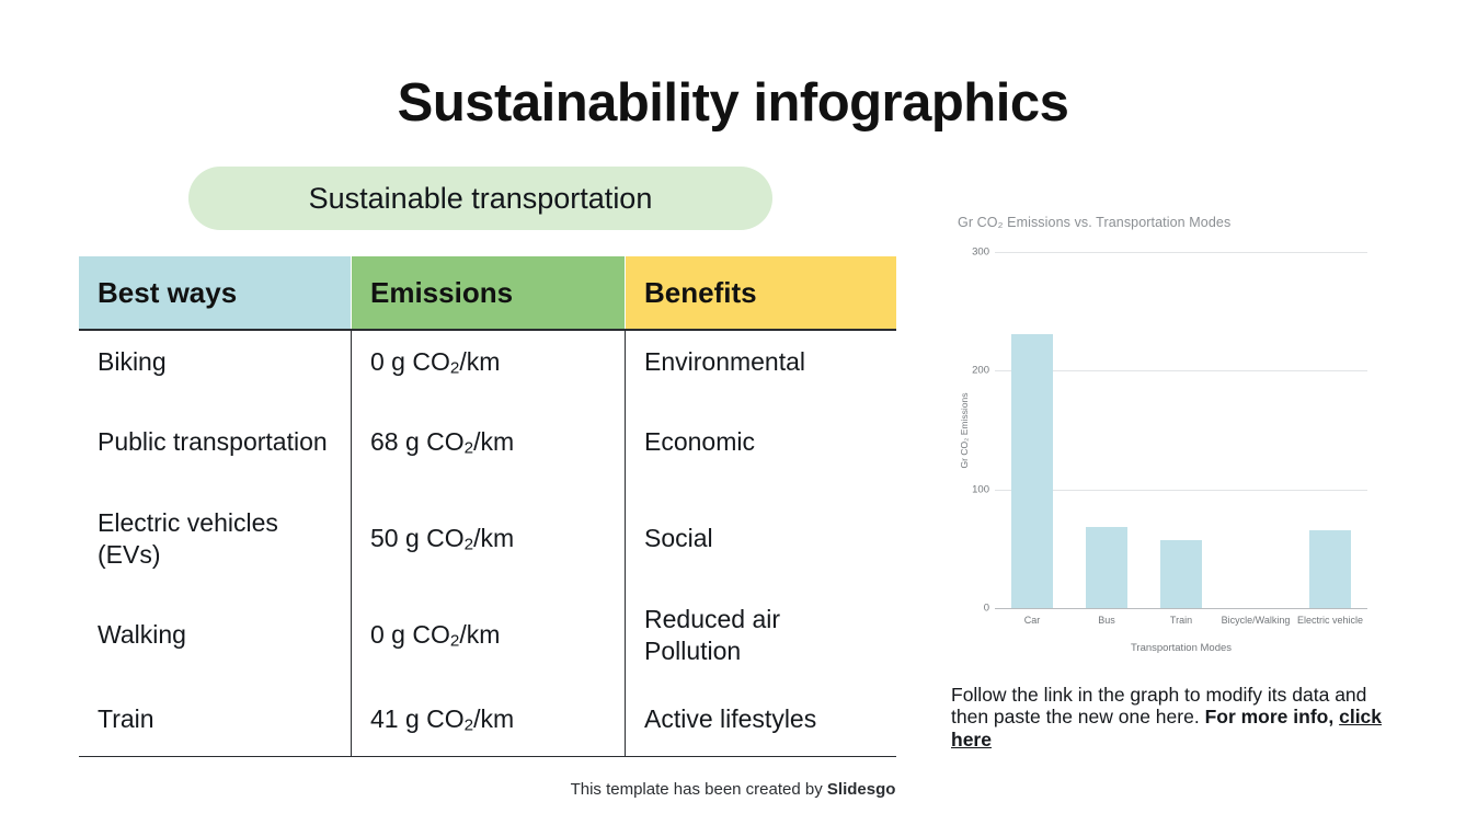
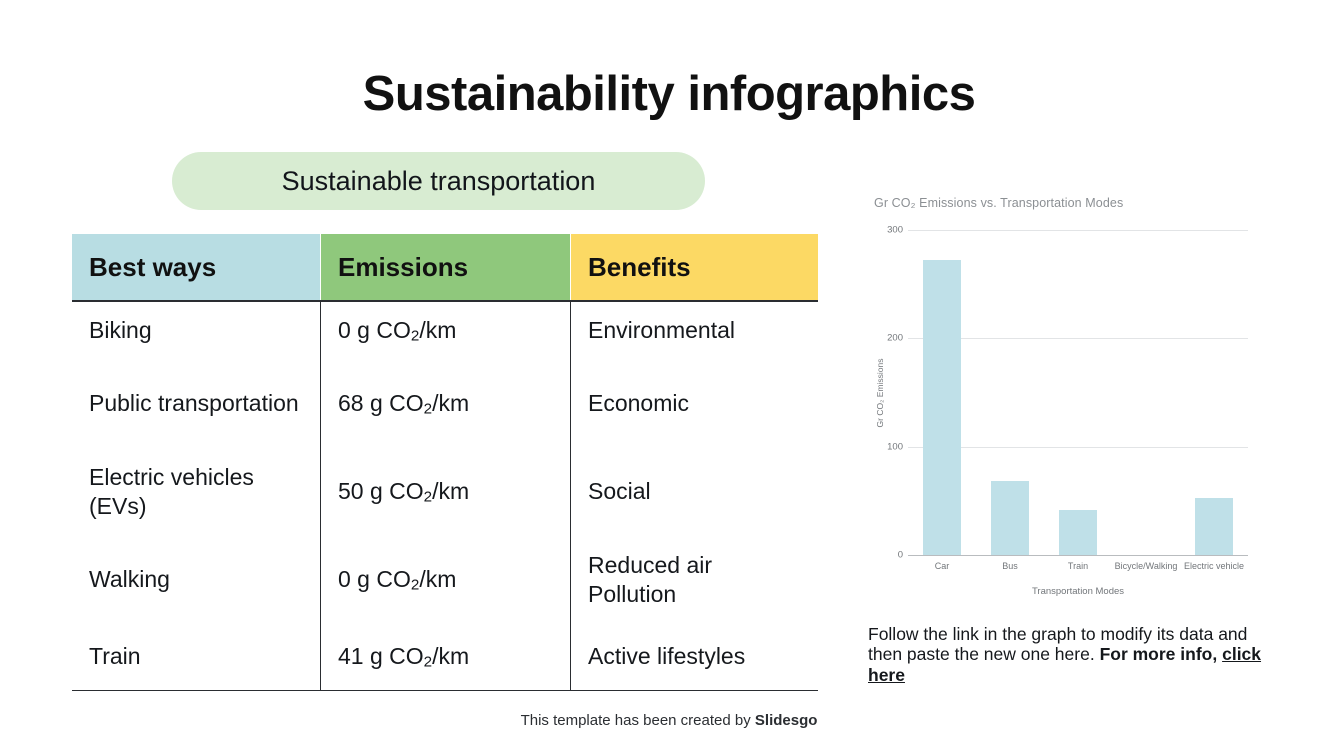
Car: 231 -> 272
Train: 57 -> 42
Electric vehicle: 66 -> 53
